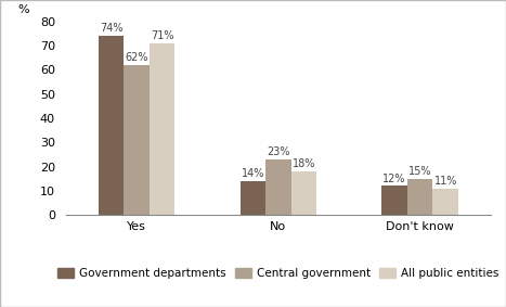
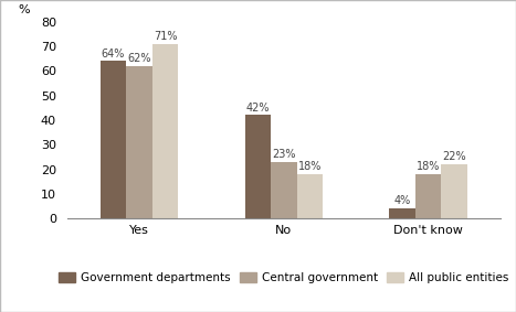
Government departments/Yes: 74% -> 64%
Government departments/No: 14% -> 42%
Government departments/Don't know: 12% -> 4%
Central government/Don't know: 15% -> 18%
All public entities/Don't know: 11% -> 22%
